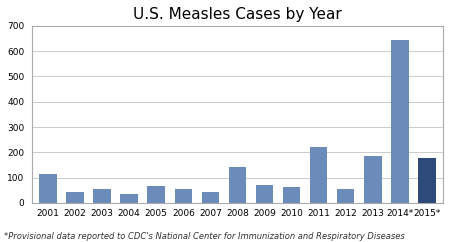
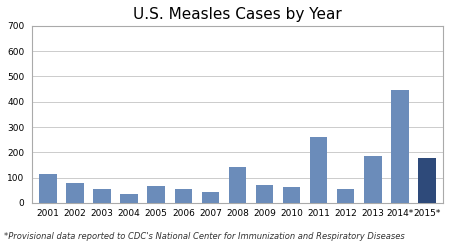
2002: 44 -> 80
2011: 220 -> 260
2014*: 644 -> 445
